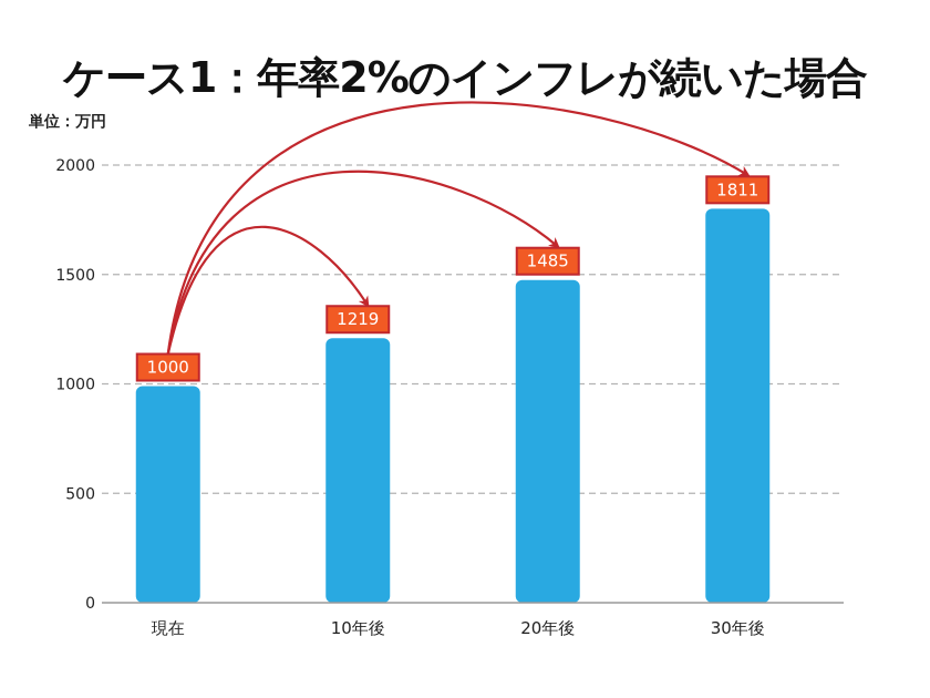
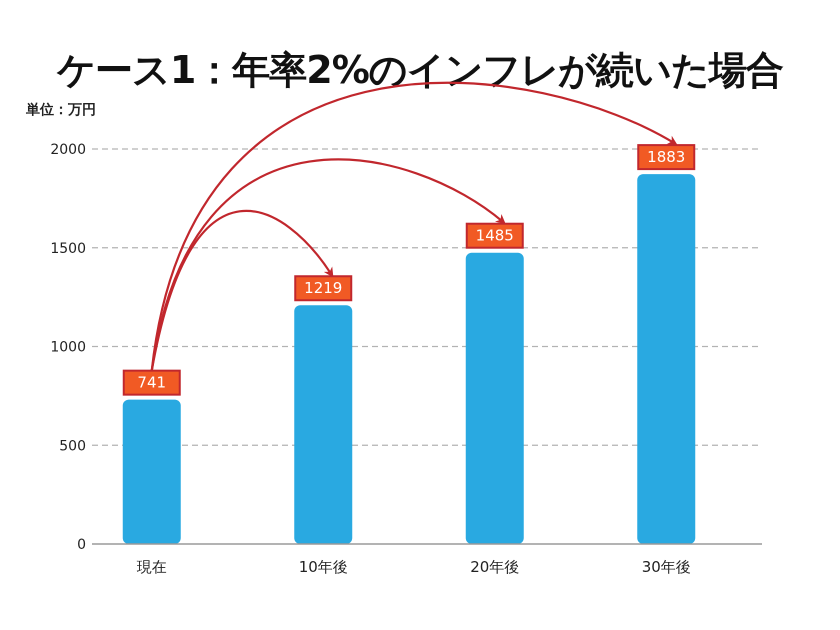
現在: 1000 -> 741
30年後: 1811 -> 1883
